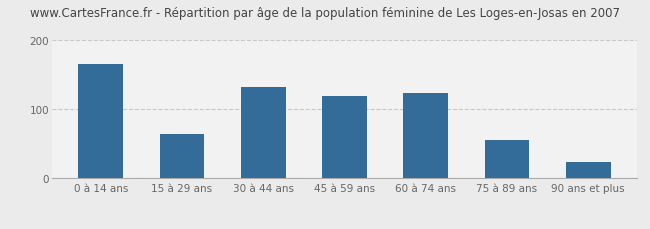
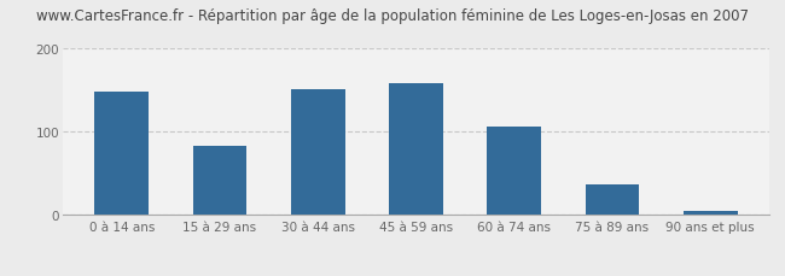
0 à 14 ans: 166 -> 148
15 à 29 ans: 64 -> 83
30 à 44 ans: 132 -> 152
45 à 59 ans: 120 -> 158
60 à 74 ans: 124 -> 107
75 à 89 ans: 56 -> 37
90 ans et plus: 24 -> 5
